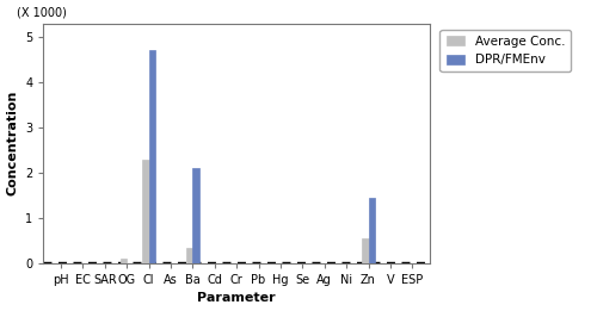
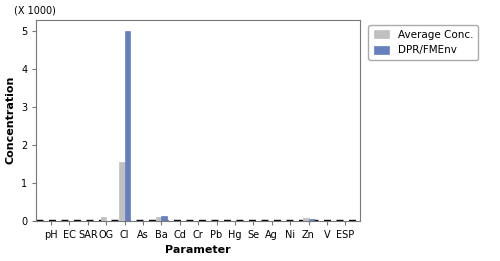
Average Conc./Cl: 2.30 -> 1.55
DPR/FMEnv/Cl: 4.70 -> 5.00
Average Conc./Ba: 0.35 -> 0.09
DPR/FMEnv/Ba: 2.10 -> 0.12
Average Conc./Zn: 0.55 -> 0.07
DPR/FMEnv/Zn: 1.45 -> 0.05
